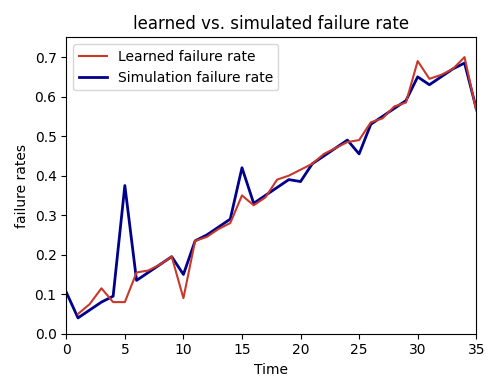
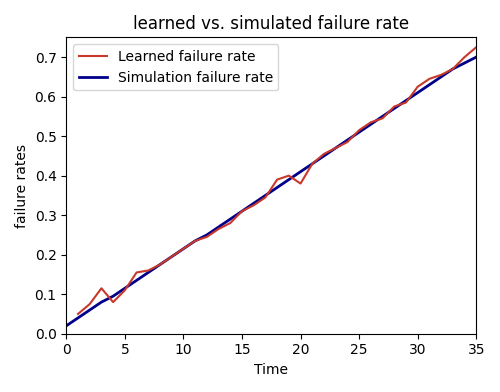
Simulation failure rate/0: 0.105 -> 0.020
Simulation failure rate/5: 0.375 -> 0.115
Learned failure rate/5: 0.080 -> 0.110
Simulation failure rate/10: 0.150 -> 0.215
Learned failure rate/10: 0.090 -> 0.215
Simulation failure rate/15: 0.420 -> 0.310
Learned failure rate/15: 0.350 -> 0.310
Simulation failure rate/20: 0.385 -> 0.410
Learned failure rate/20: 0.415 -> 0.380
Simulation failure rate/25: 0.455 -> 0.510
Learned failure rate/25: 0.490 -> 0.515
Simulation failure rate/30: 0.650 -> 0.610
Learned failure rate/30: 0.690 -> 0.625
Simulation failure rate/35: 0.570 -> 0.700
Learned failure rate/35: 0.565 -> 0.725
